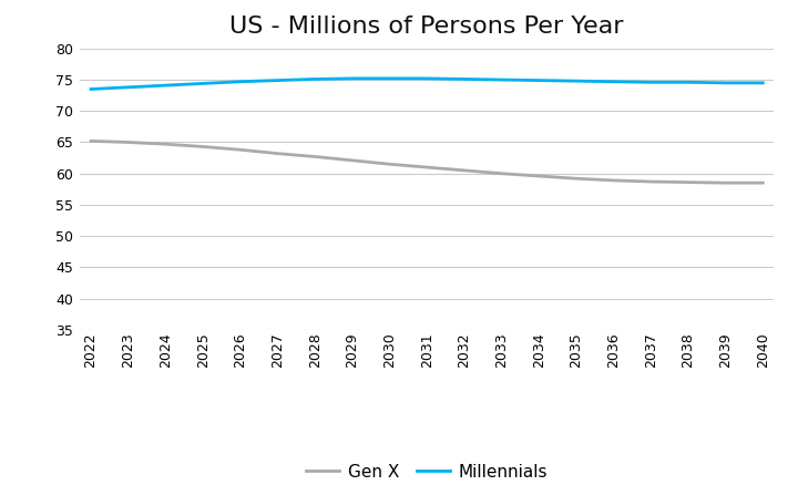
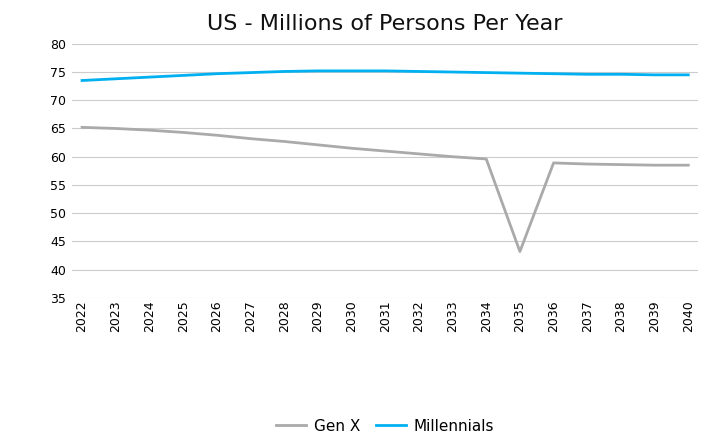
Gen X/2035: 59.2 -> 43.2
